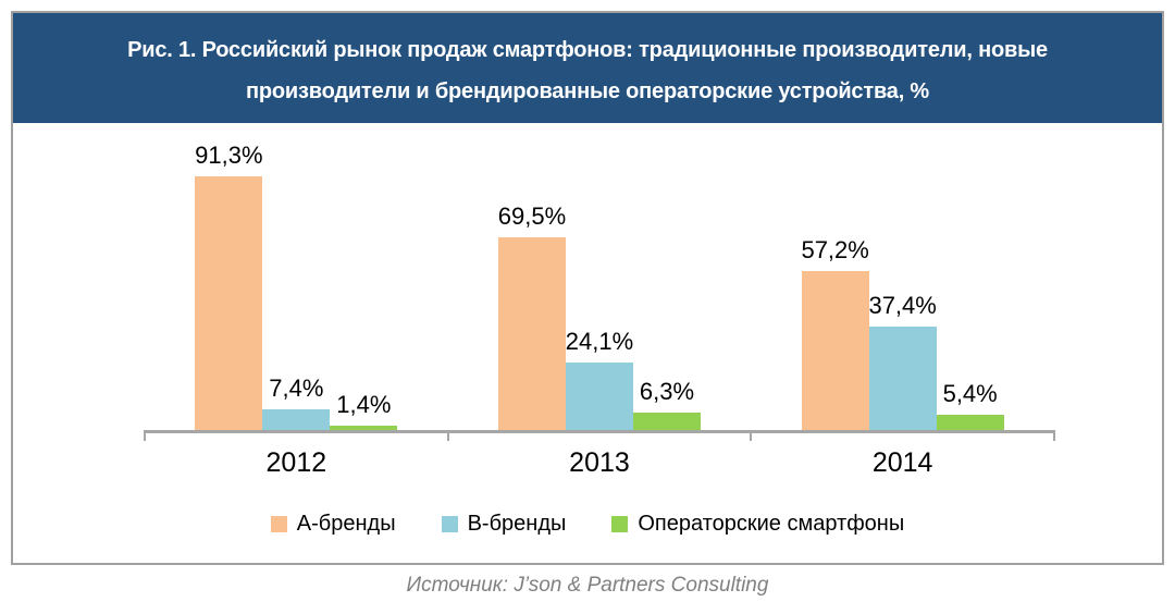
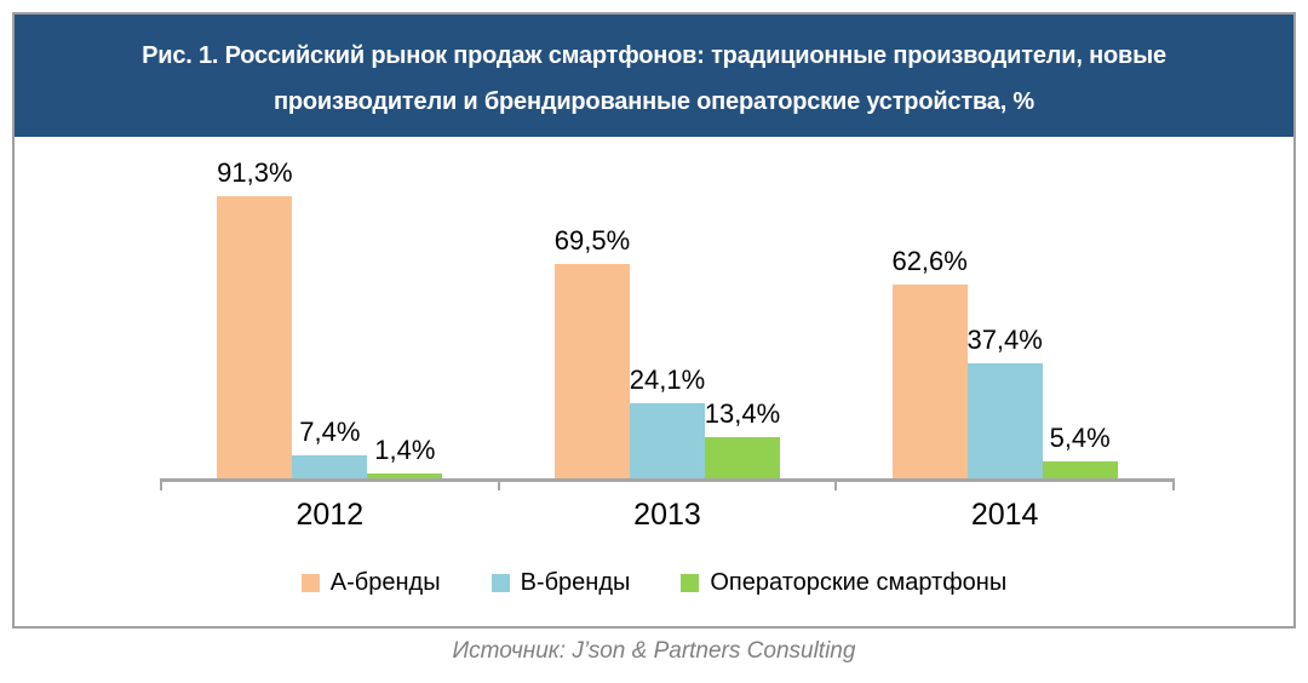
Операторские смартфоны/2013: 6,3% -> 13,4%
А-бренды/2014: 57,2% -> 62,6%
